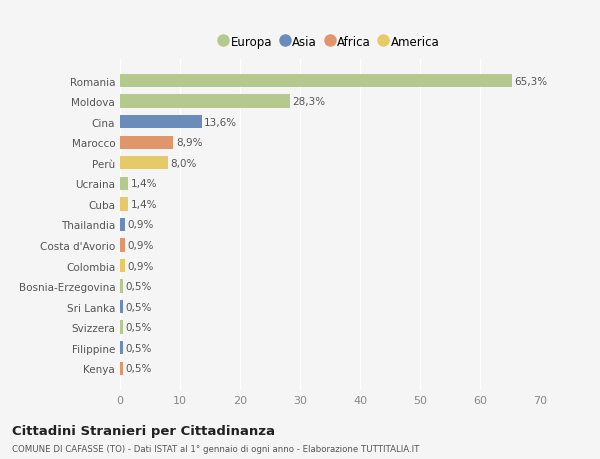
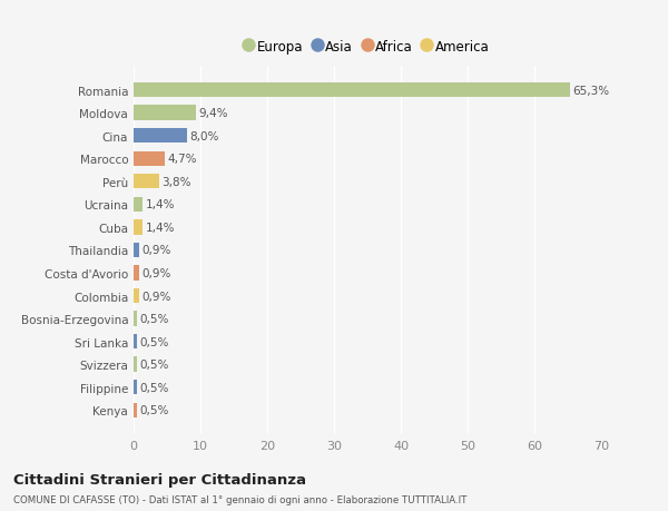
Moldova: 28,3% -> 9,4%
Cina: 13,6% -> 8,0%
Marocco: 8,9% -> 4,7%
Perù: 8,0% -> 3,8%
